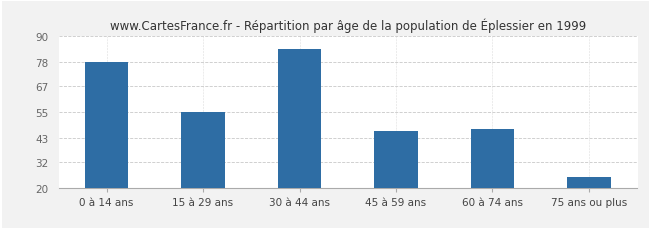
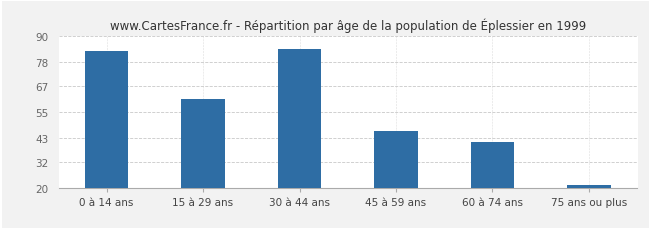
0 à 14 ans: 78 -> 83
15 à 29 ans: 55 -> 61
60 à 74 ans: 47 -> 41
75 ans ou plus: 25 -> 21
